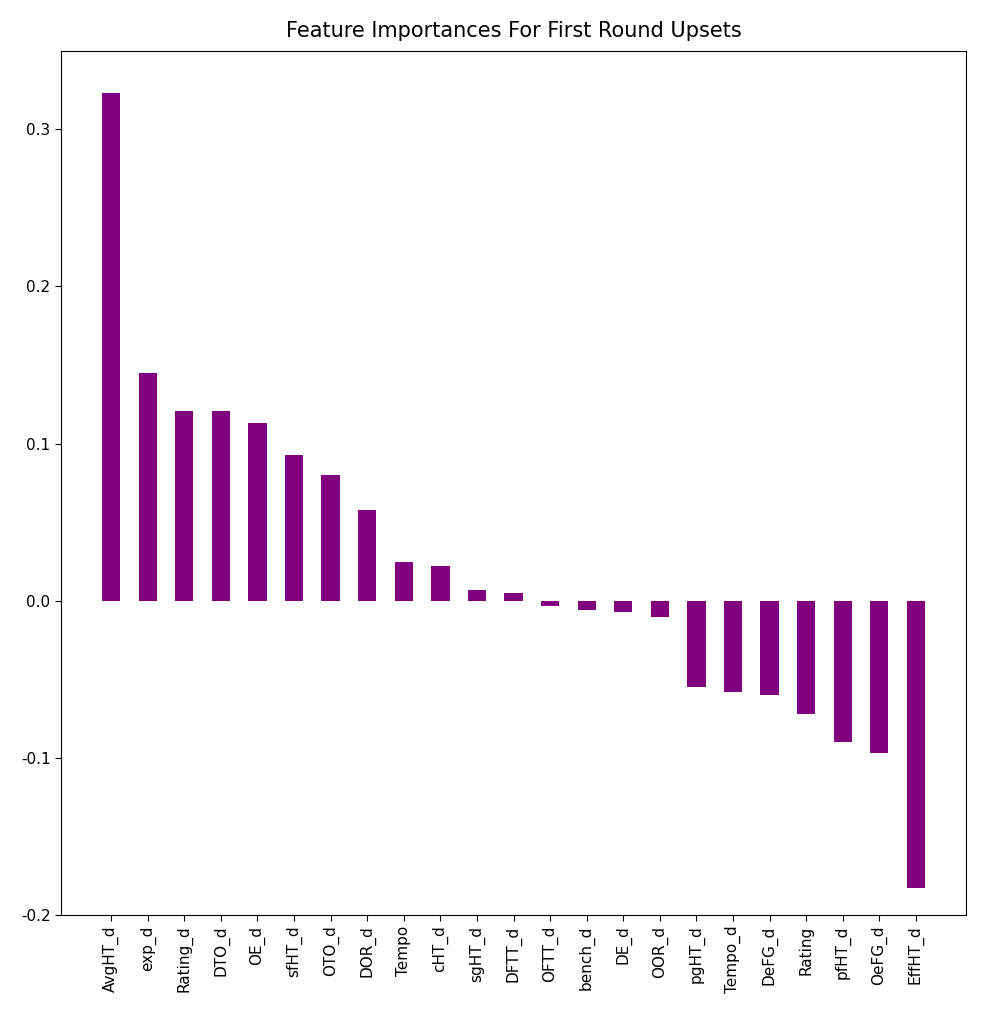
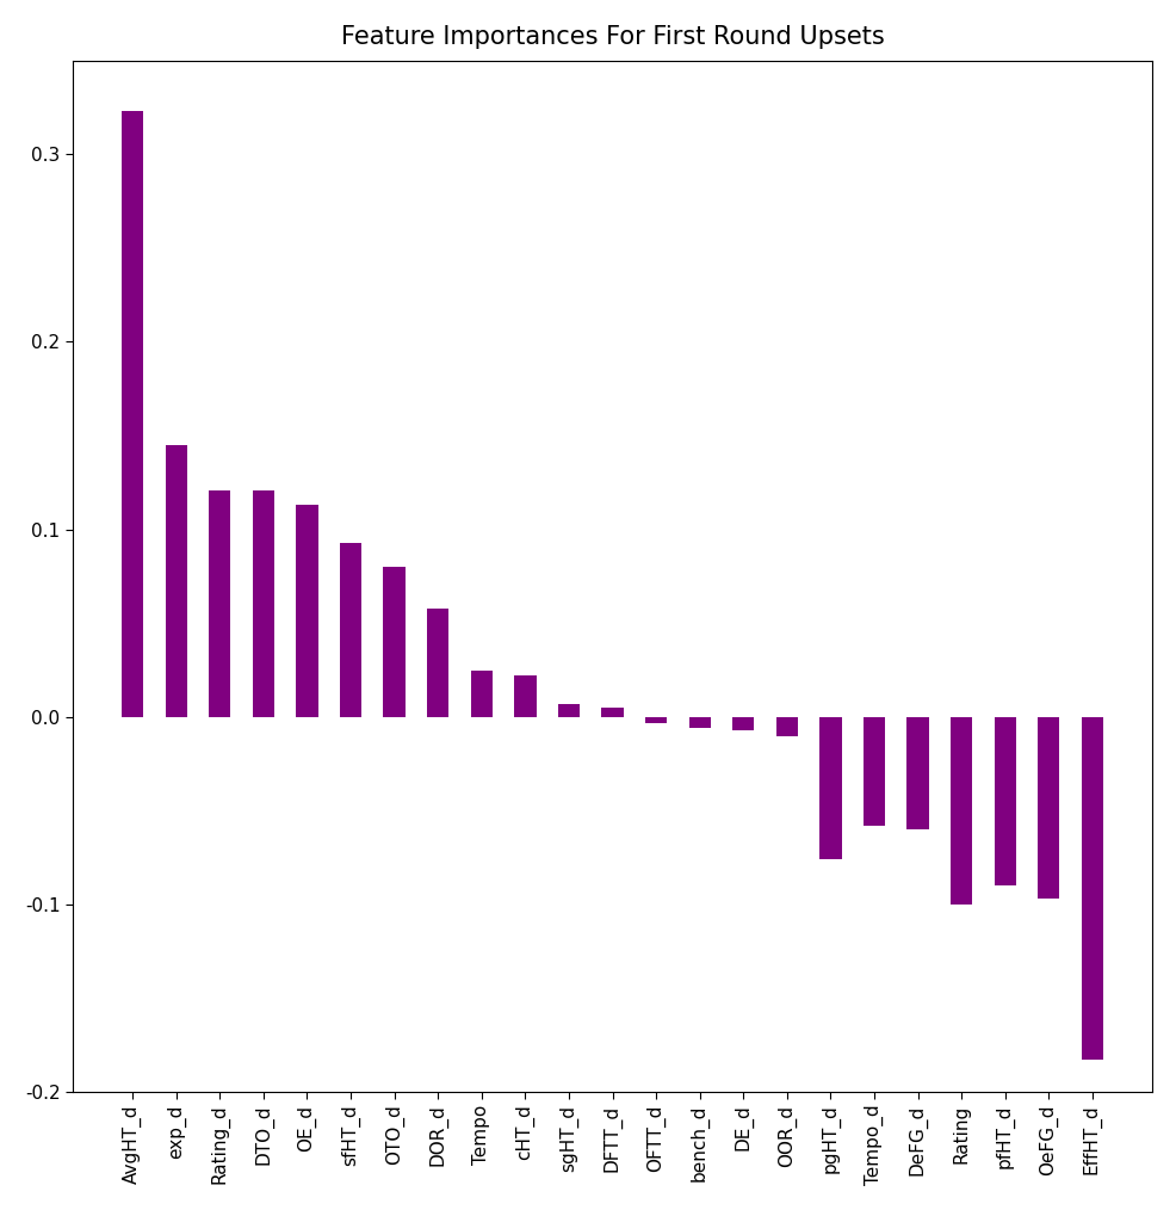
pgHT_d: -0.055 -> -0.076
Rating: -0.072 -> -0.100
